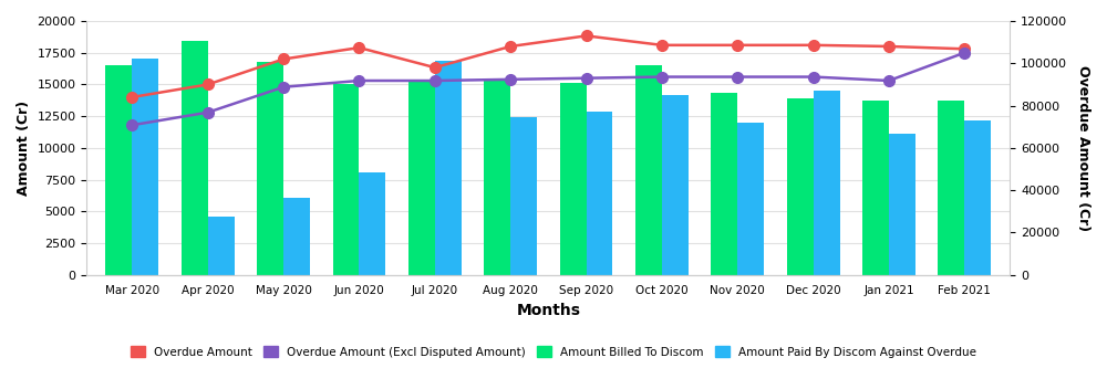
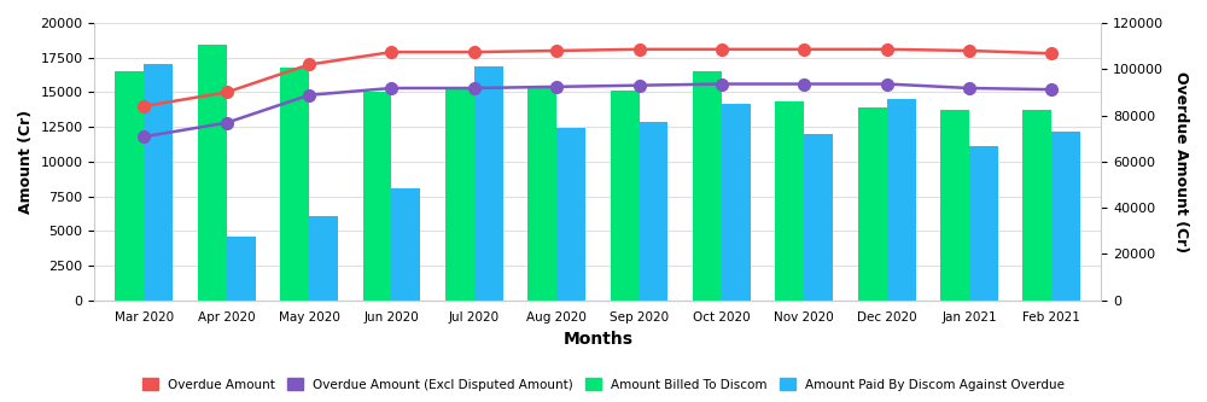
Overdue Amount/Jul 2020: 98000 -> 107000
Overdue Amount/Sep 2020: 113000 -> 109000
Overdue Amount (Excl Disputed Amount)/Feb 2021: 105000 -> 91000
